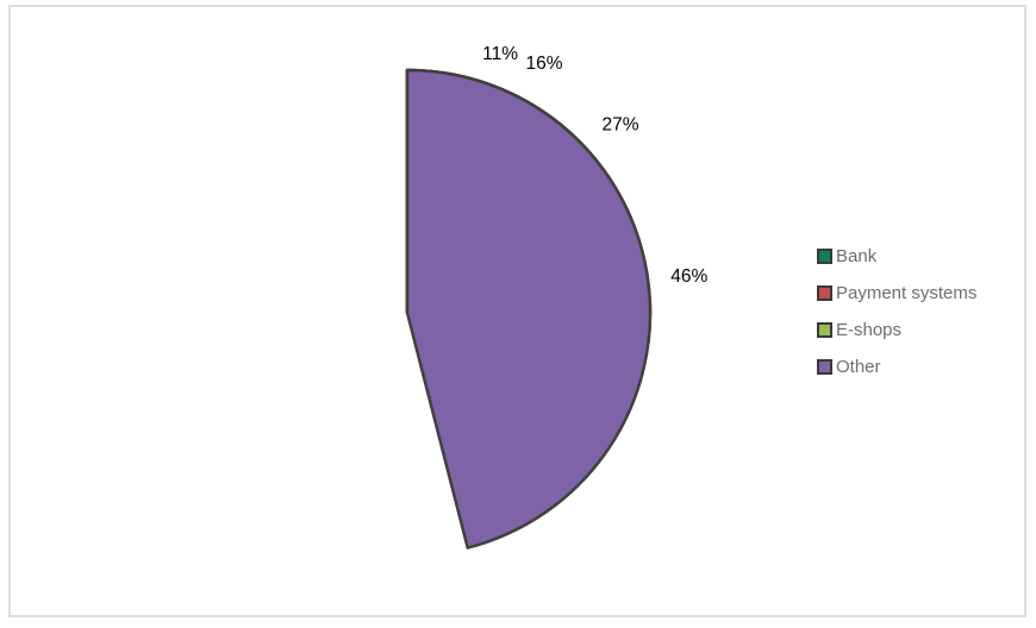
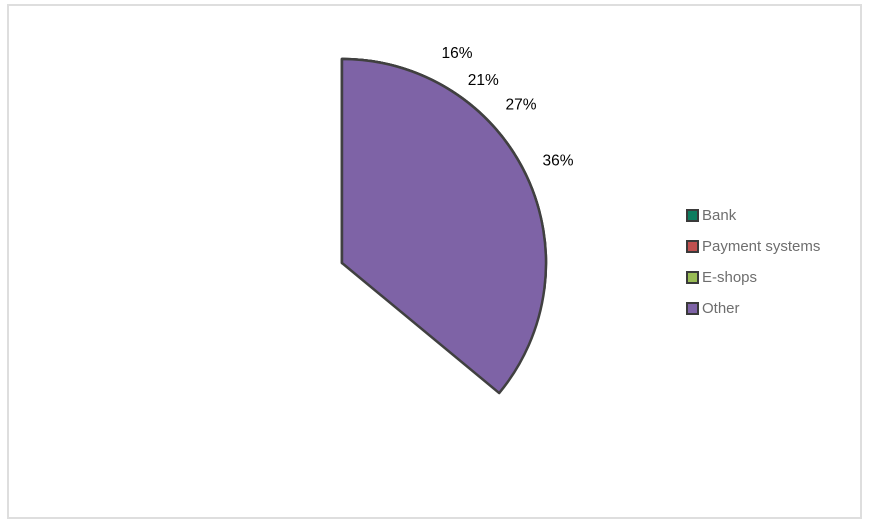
E-shops: 11% -> 21%
Other: 46% -> 36%
